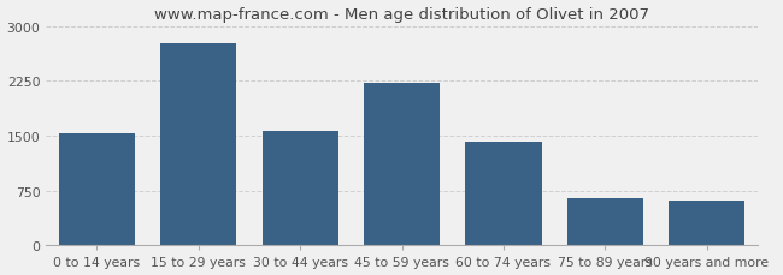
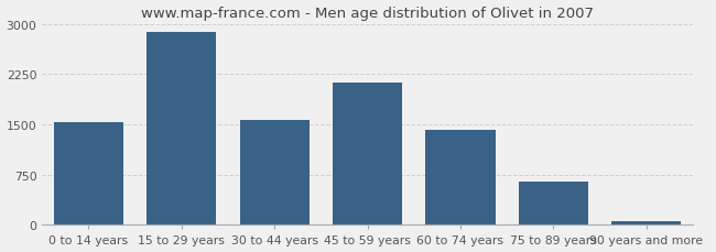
15 to 29 years: 2760 -> 2880
45 to 59 years: 2220 -> 2130
90 years and more: 620 -> 60
